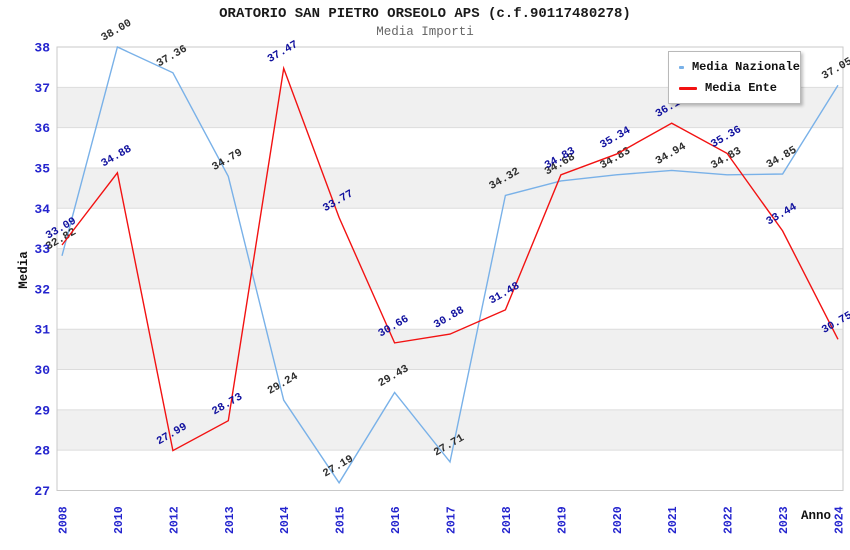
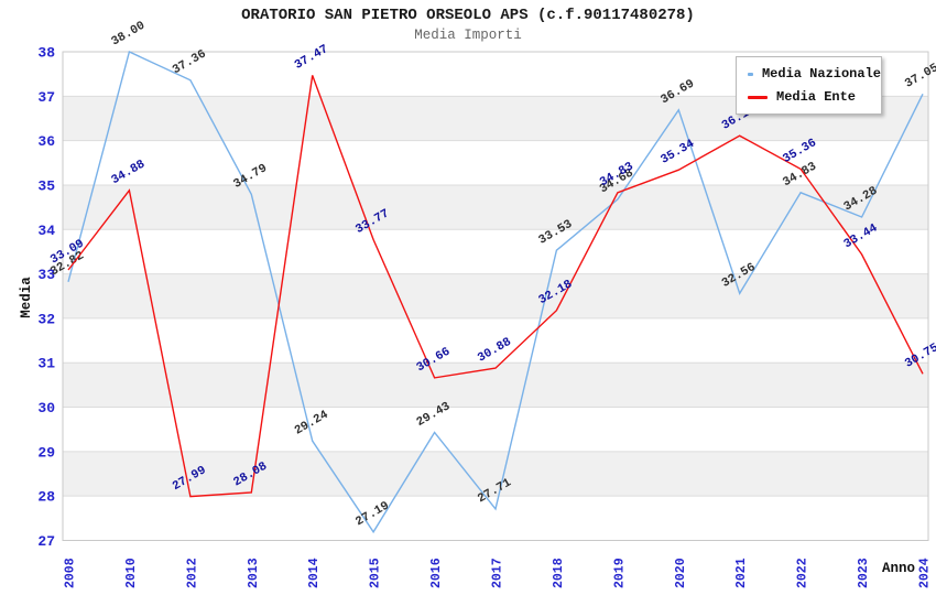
Media Ente/2013: 28.73 -> 28.08
Media Nazionale/2018: 34.32 -> 33.53
Media Ente/2018: 31.48 -> 32.18
Media Nazionale/2020: 34.83 -> 36.69
Media Nazionale/2021: 34.94 -> 32.56
Media Nazionale/2023: 34.85 -> 34.28
